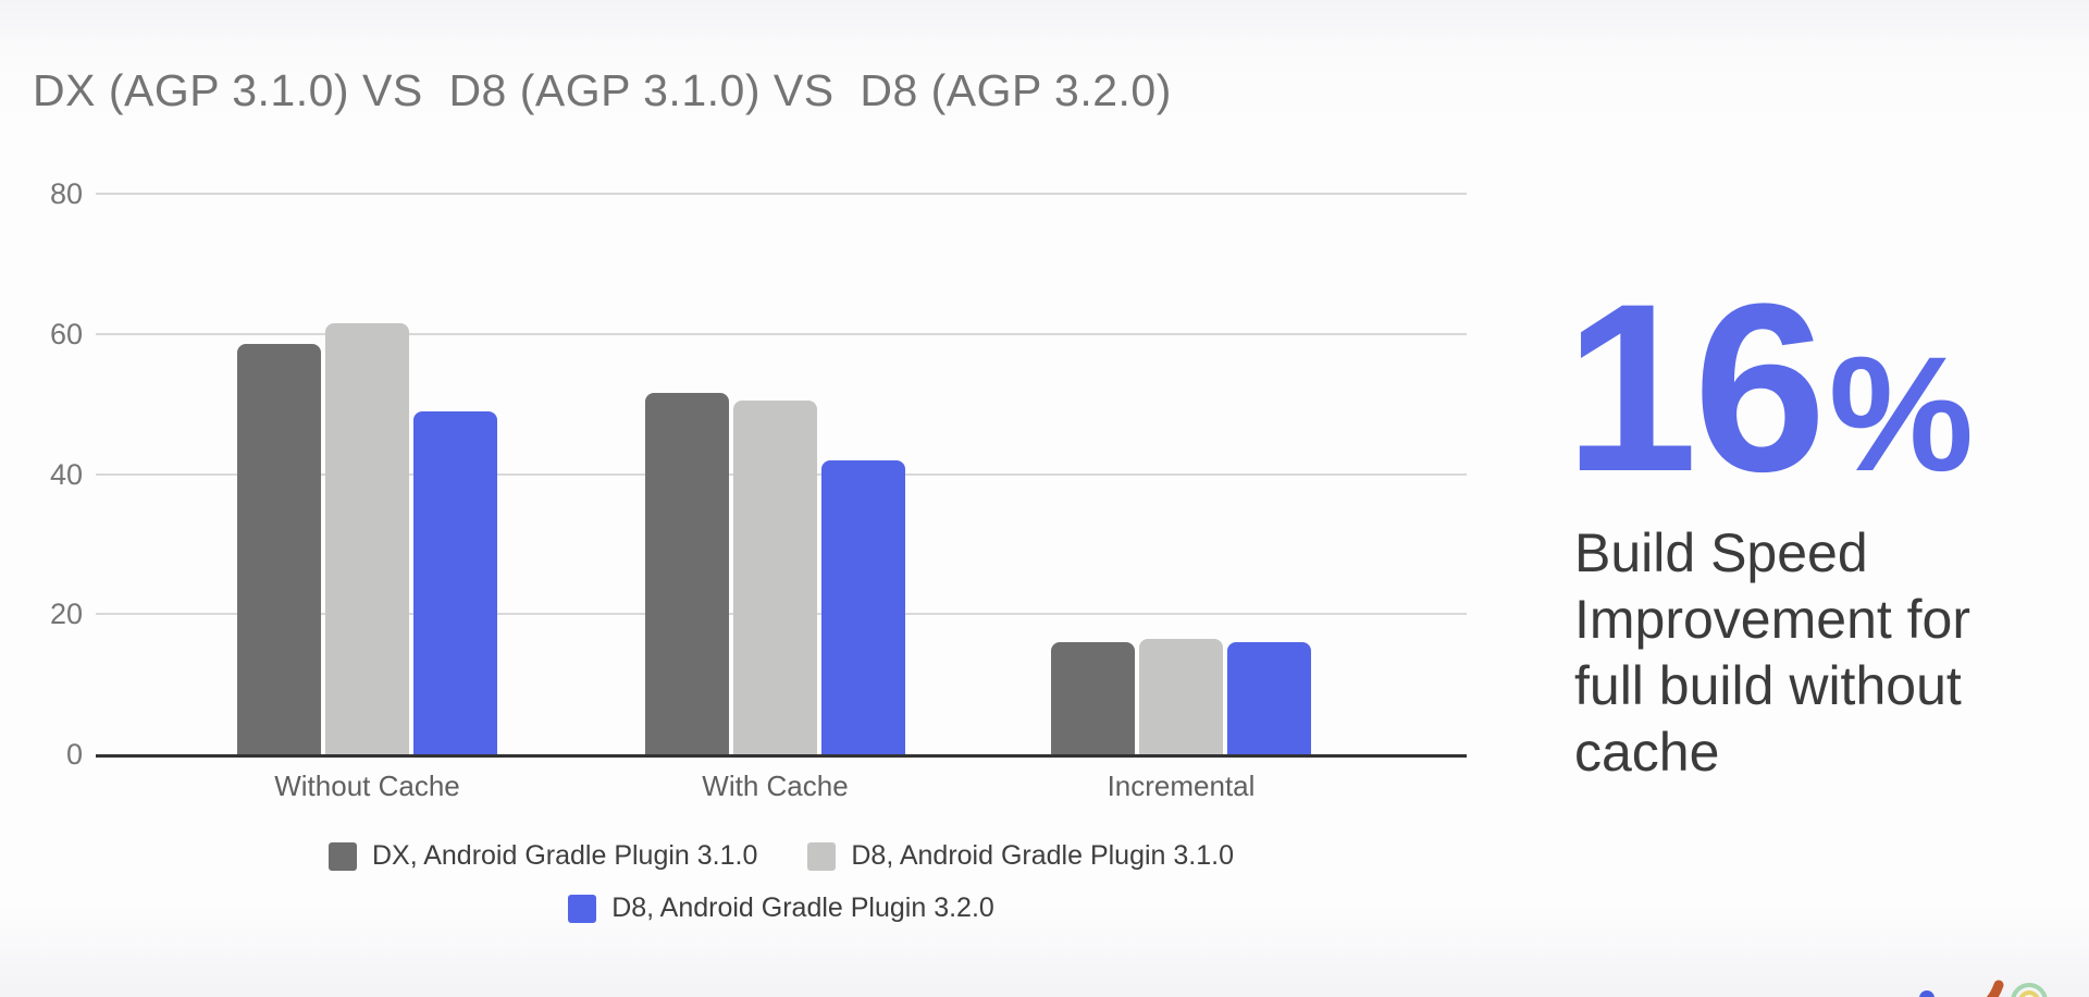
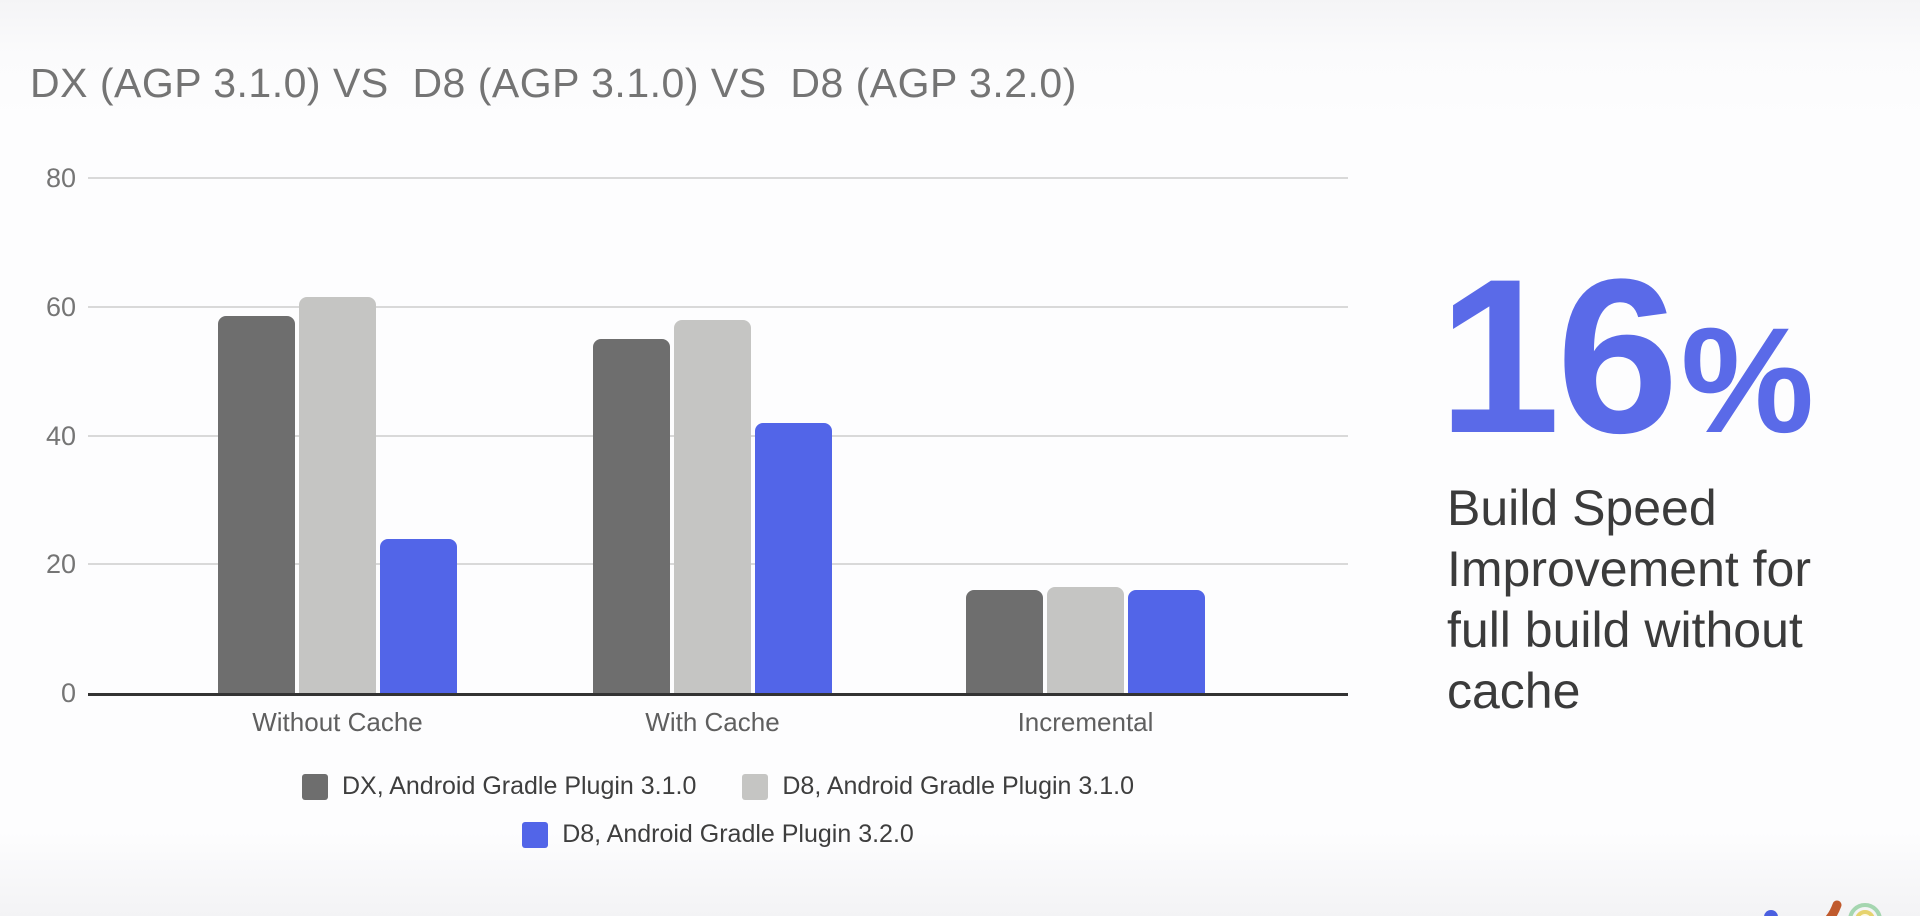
D8, Android Gradle Plugin 3.2.0/Without Cache: 49 -> 24
DX, Android Gradle Plugin 3.1.0/With Cache: 52 -> 55
D8, Android Gradle Plugin 3.1.0/With Cache: 50 -> 58
